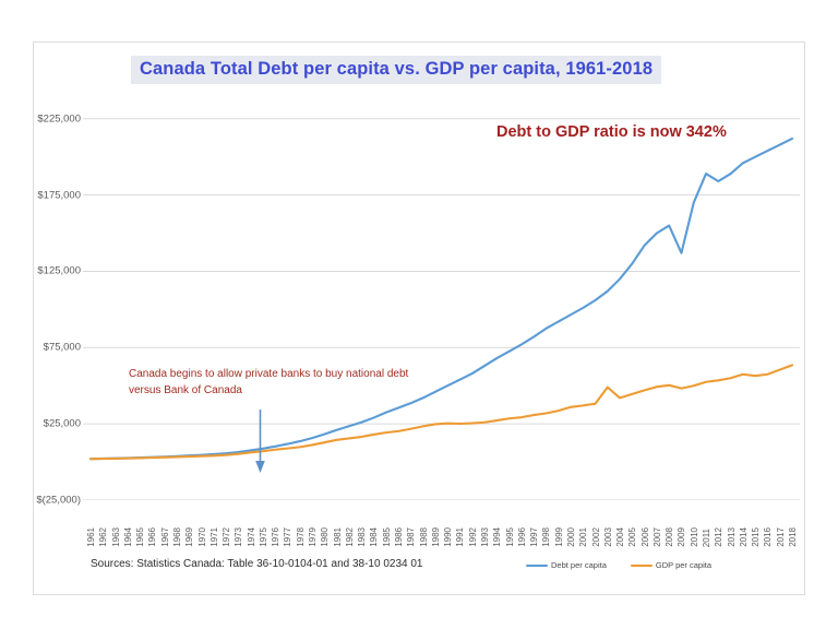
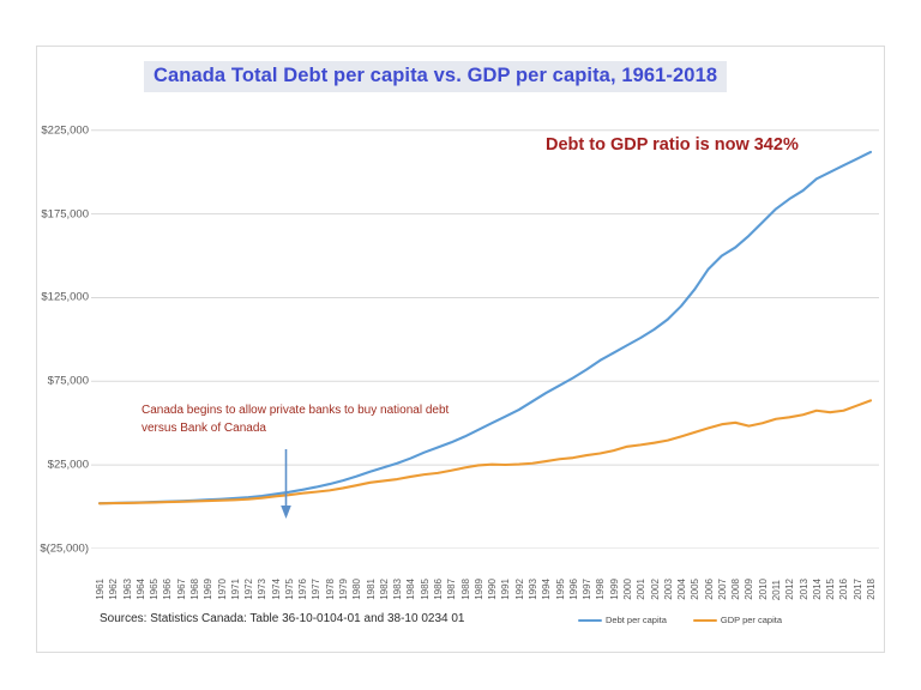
GDP per capita/2003: $49000 -> $40000
Debt per capita/2009: $137000 -> $162000
Debt per capita/2011: $189000 -> $178000
